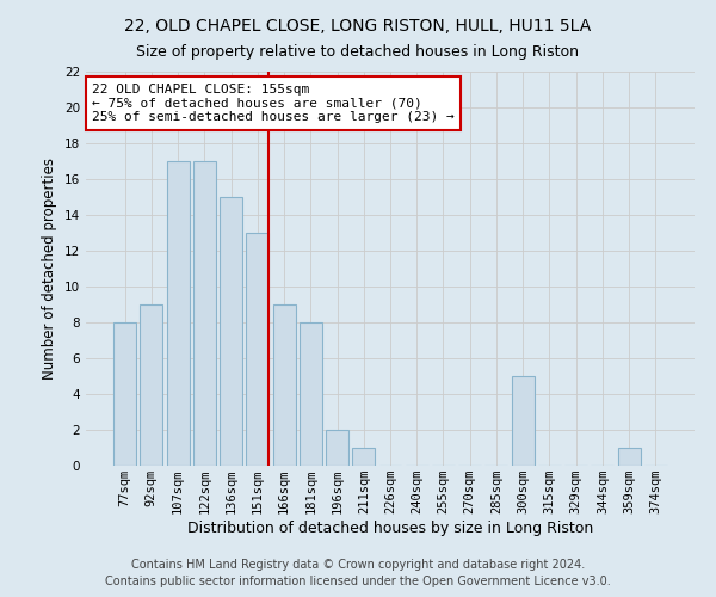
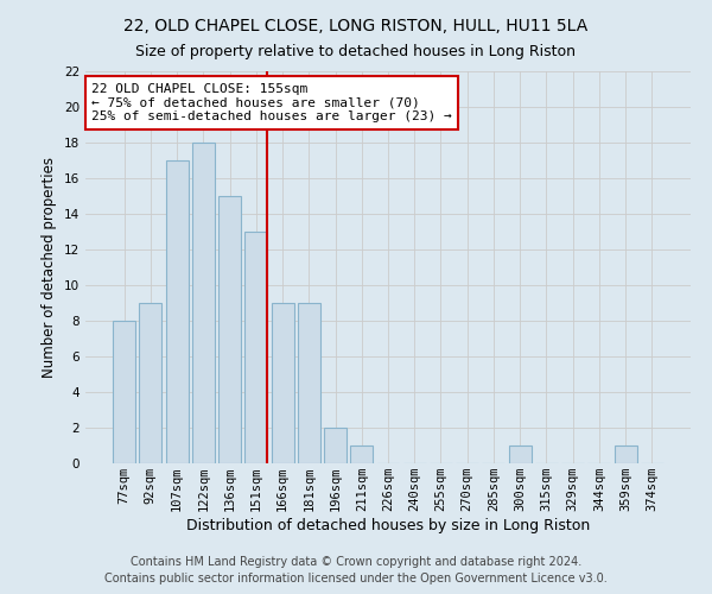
122sqm: 17 -> 18
181sqm: 8 -> 9
300sqm: 5 -> 1
